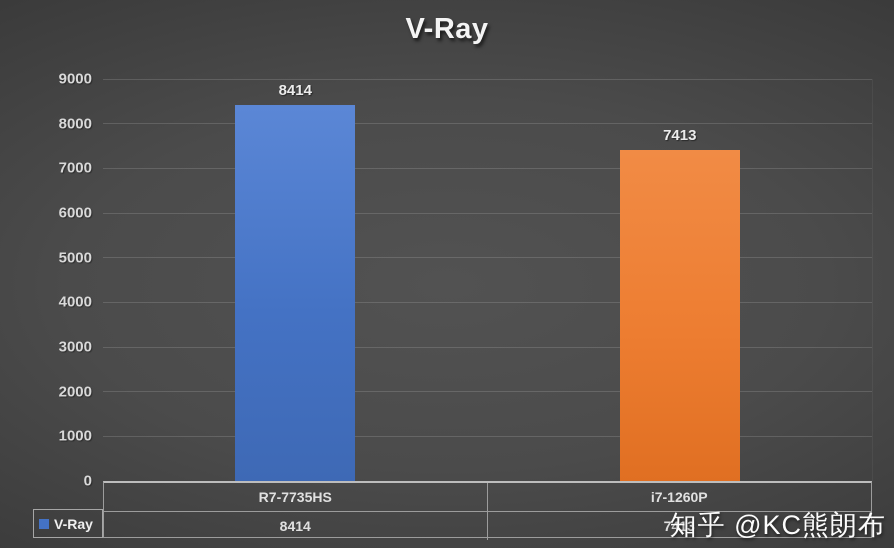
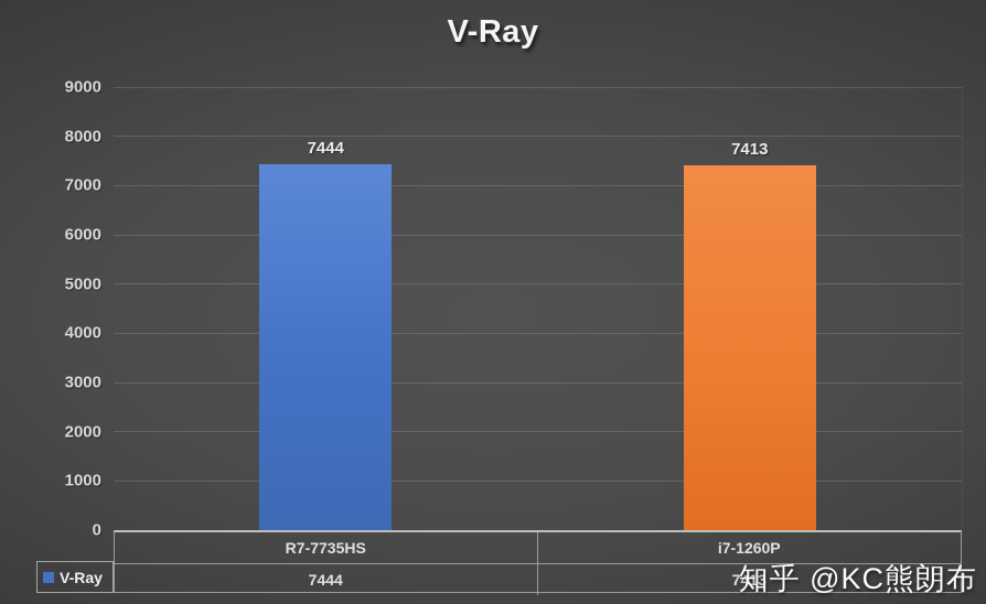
R7-7735HS: 8414 -> 7444
